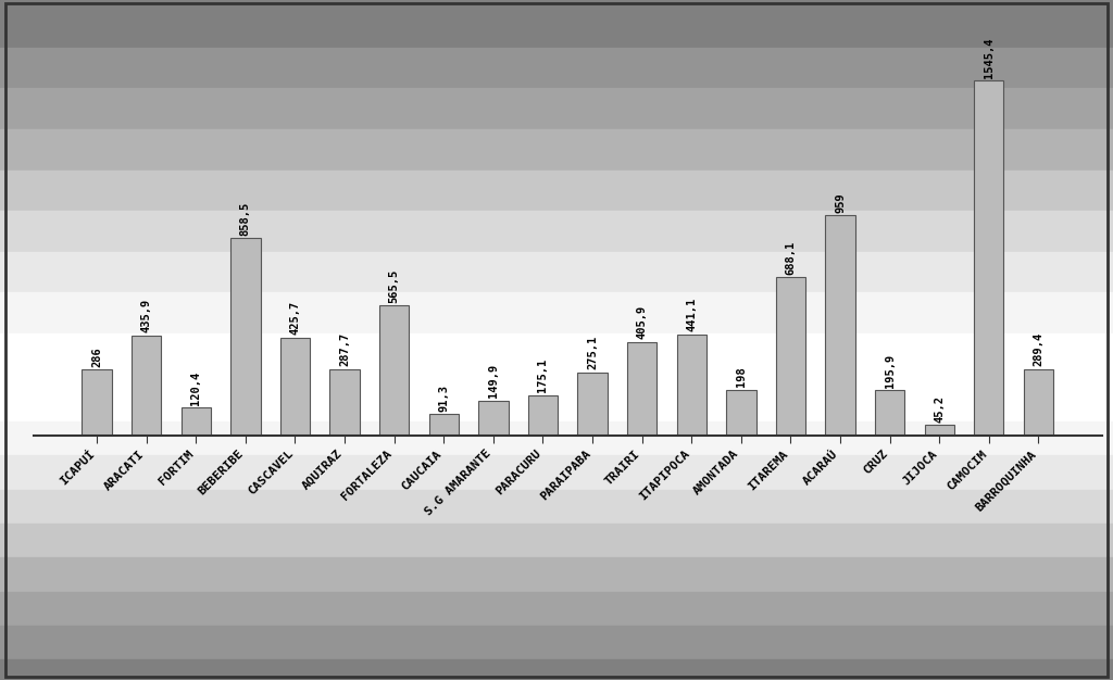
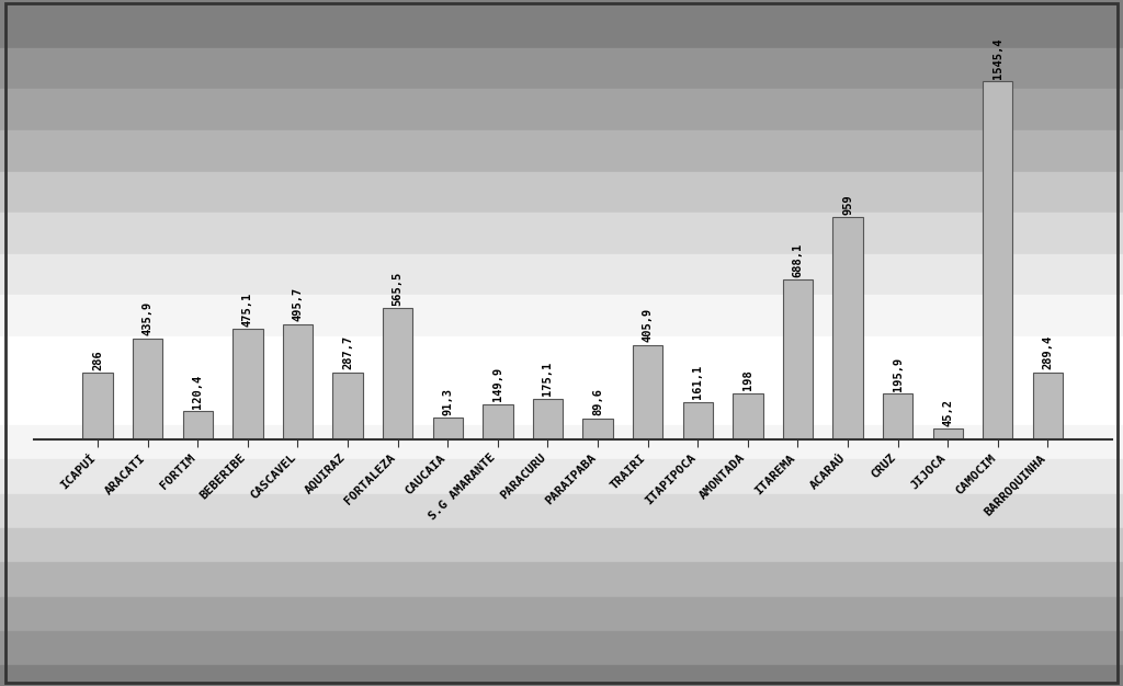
BEBERIBE: 858,5 -> 475,1
CASCAVEL: 425,7 -> 495,7
PARAIPABA: 275,1 -> 89,6
ITAPIPOCA: 441,1 -> 161,1
